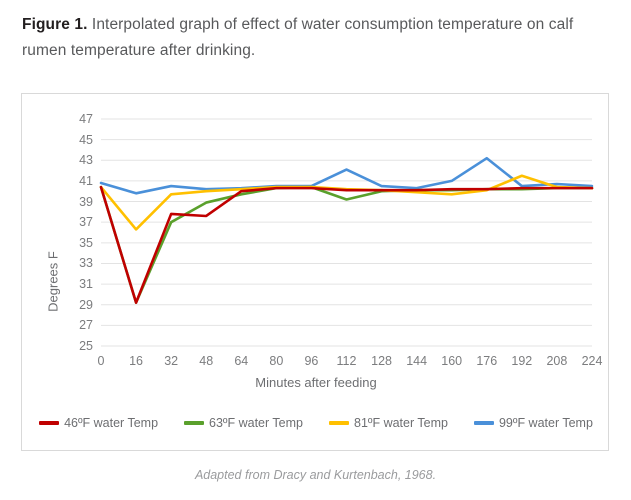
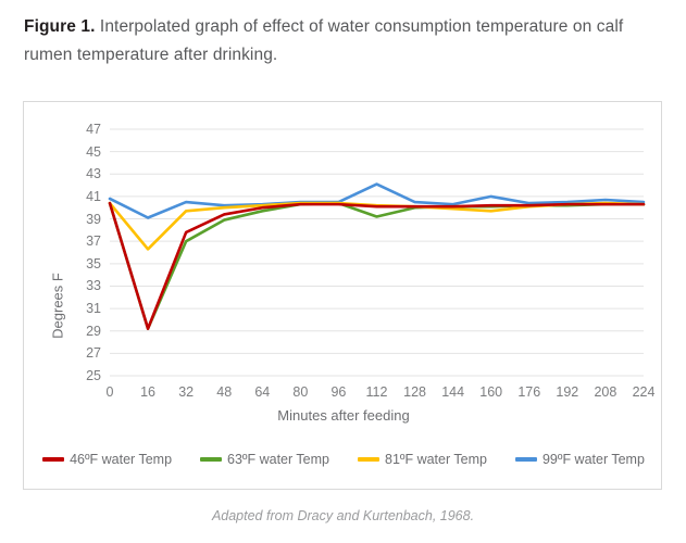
99ºF water Temp/16: 39.8 -> 39.1
46ºF water Temp/48: 37.6 -> 39.4
99ºF water Temp/176: 43.2 -> 40.4
81ºF water Temp/192: 41.5 -> 40.3
